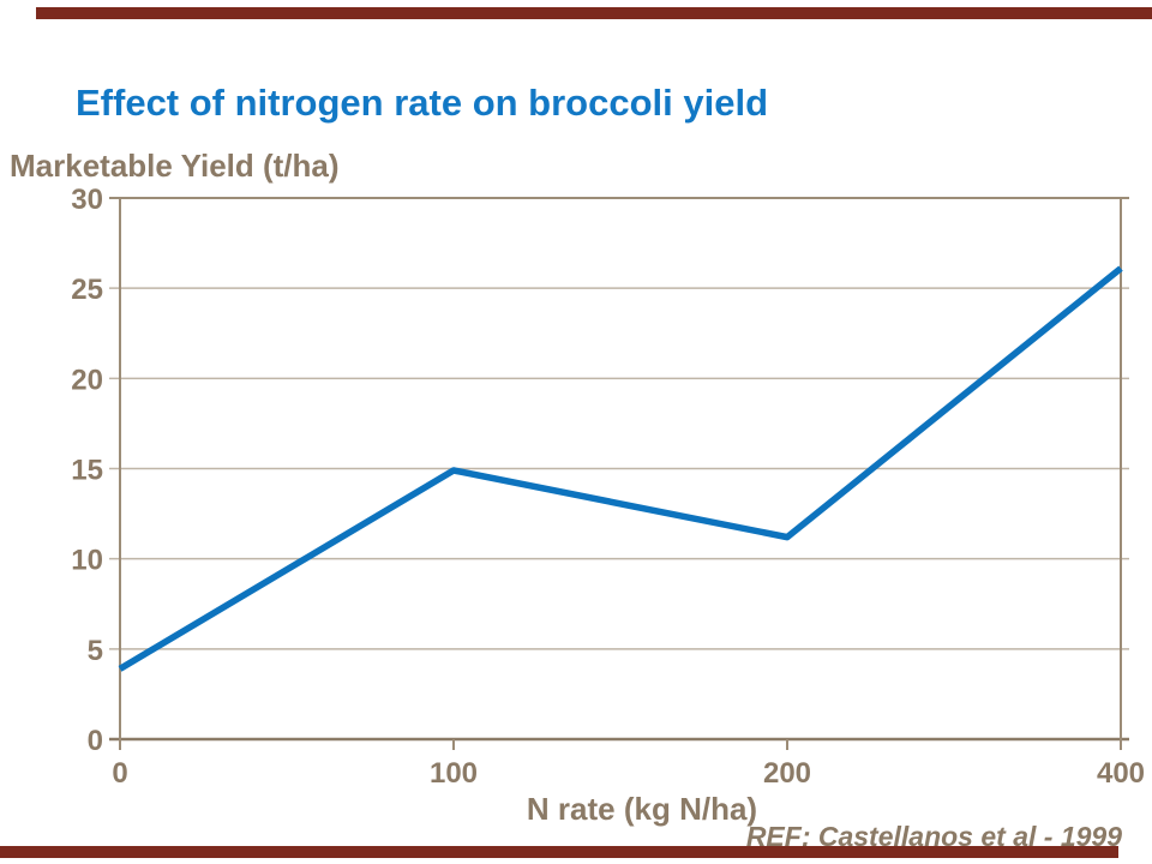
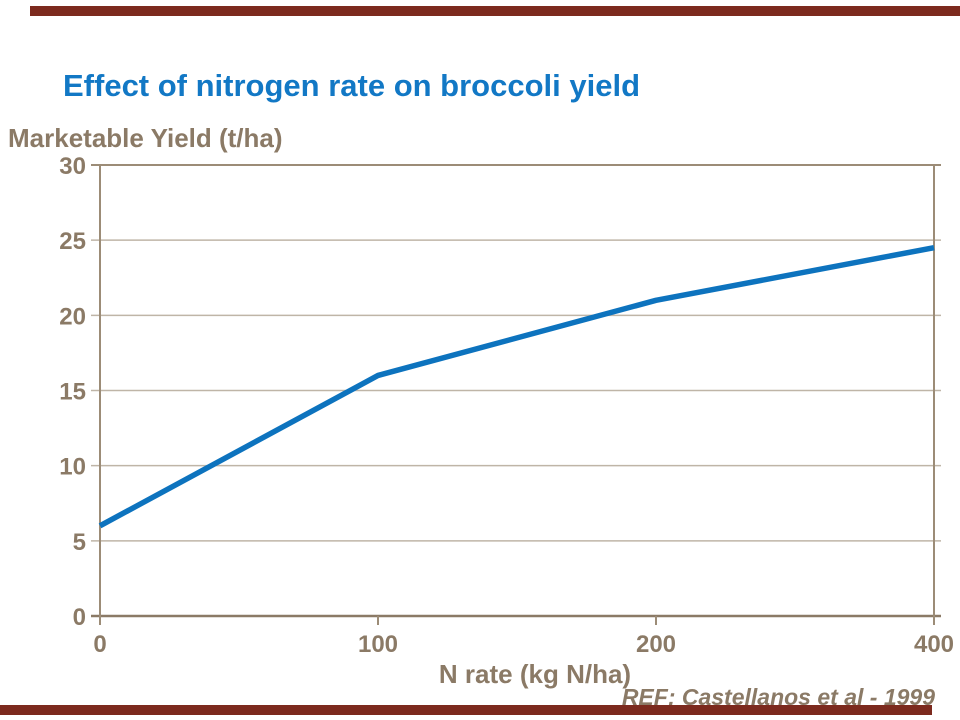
0: 3.9 -> 6.0
100: 14.9 -> 16.0
200: 11.2 -> 21.0
400: 26.1 -> 24.5
